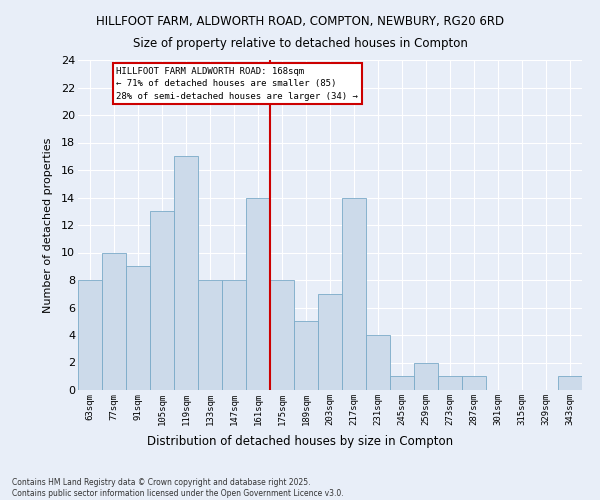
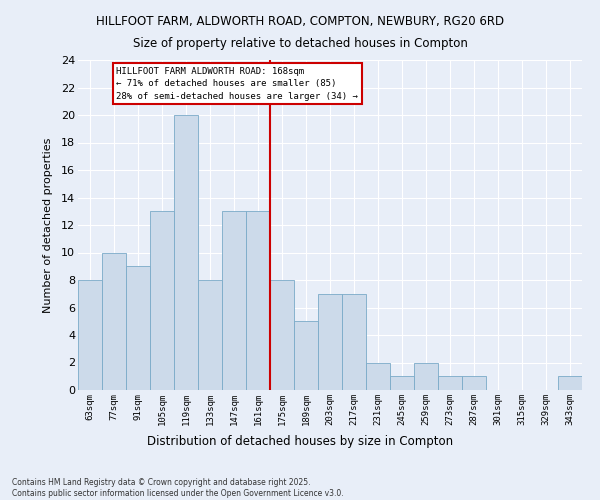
119sqm: 17 -> 20
147sqm: 8 -> 13
161sqm: 14 -> 13
217sqm: 14 -> 7
231sqm: 4 -> 2
